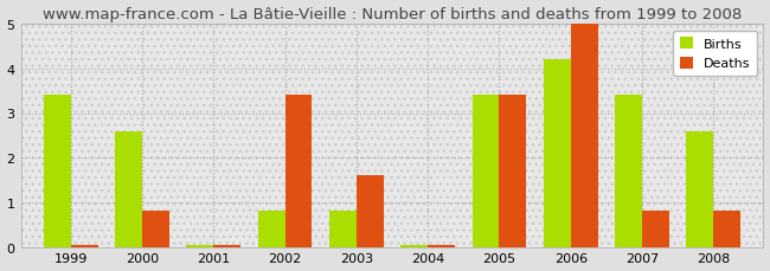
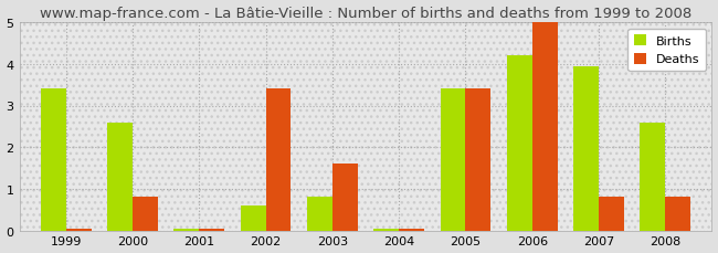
Births/2002: 0.80 -> 0.60
Births/2007: 3.40 -> 3.95
